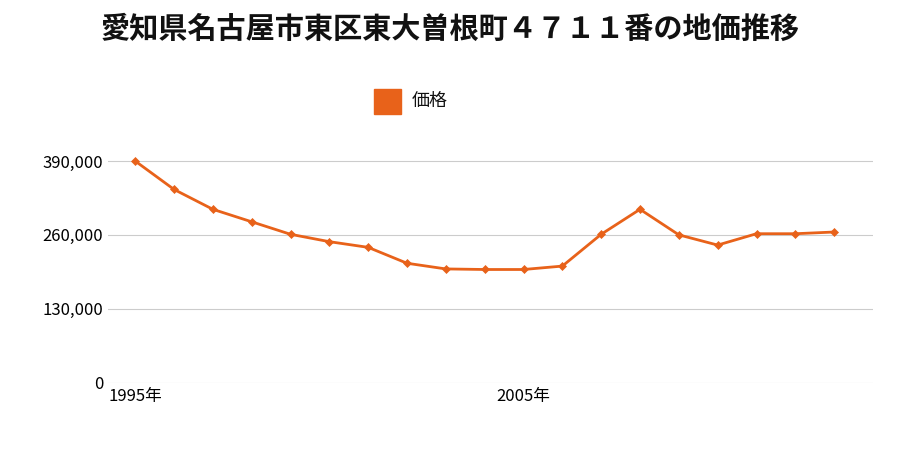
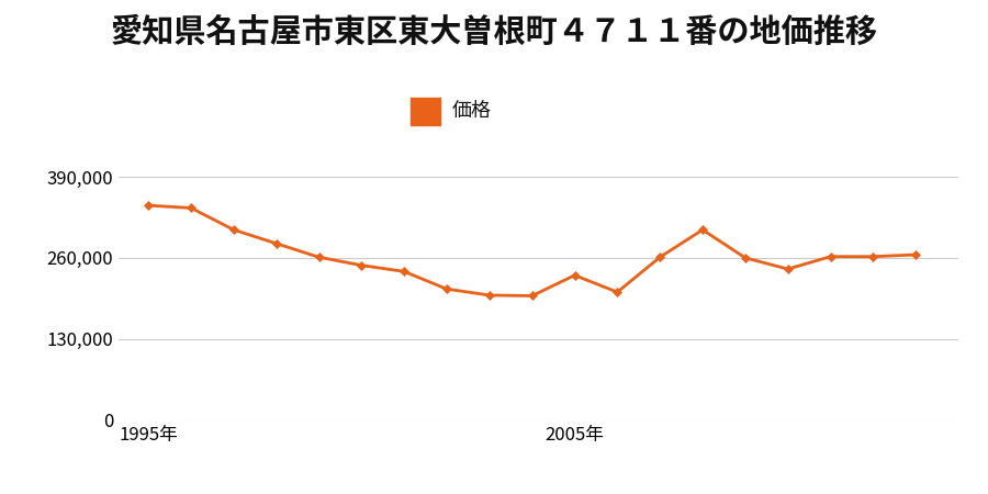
1995年: 390,000 -> 344,000
2005年: 199,000 -> 232,000
